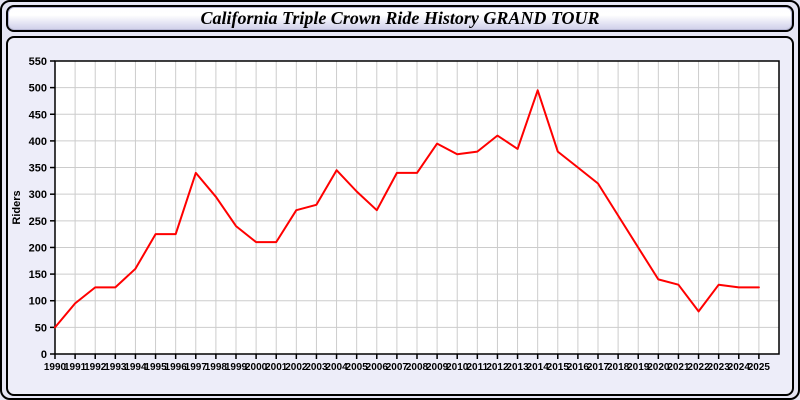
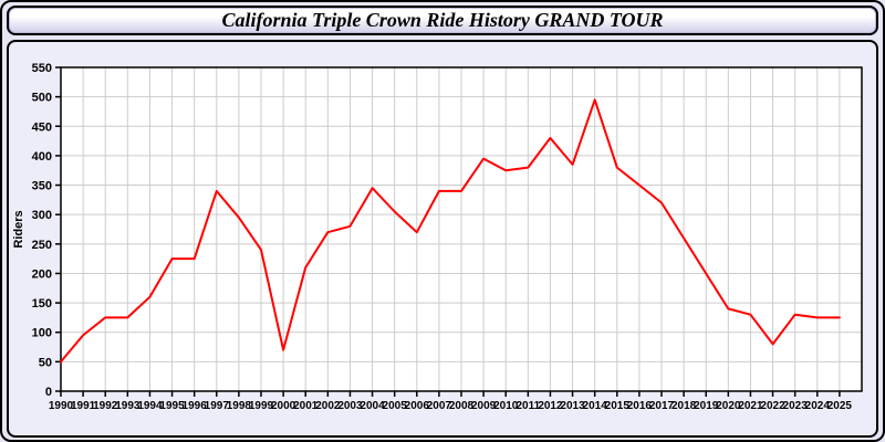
2000: 210 -> 70
2012: 410 -> 430
